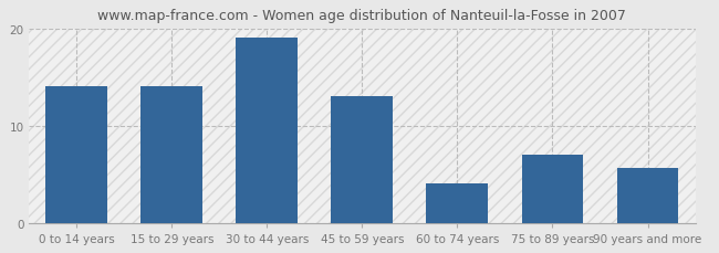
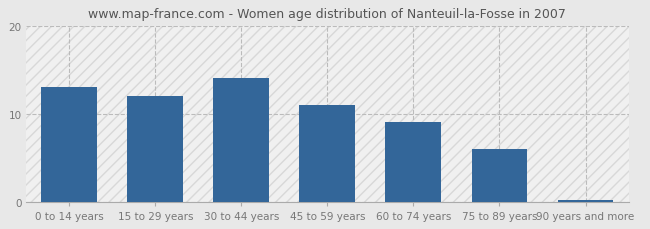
0 to 14 years: 14.0 -> 13.0
15 to 29 years: 14.0 -> 12.0
30 to 44 years: 19.0 -> 14.0
45 to 59 years: 13.0 -> 11.0
60 to 74 years: 4.0 -> 9.0
75 to 89 years: 7.0 -> 6.0
90 years and more: 5.6 -> 0.2
